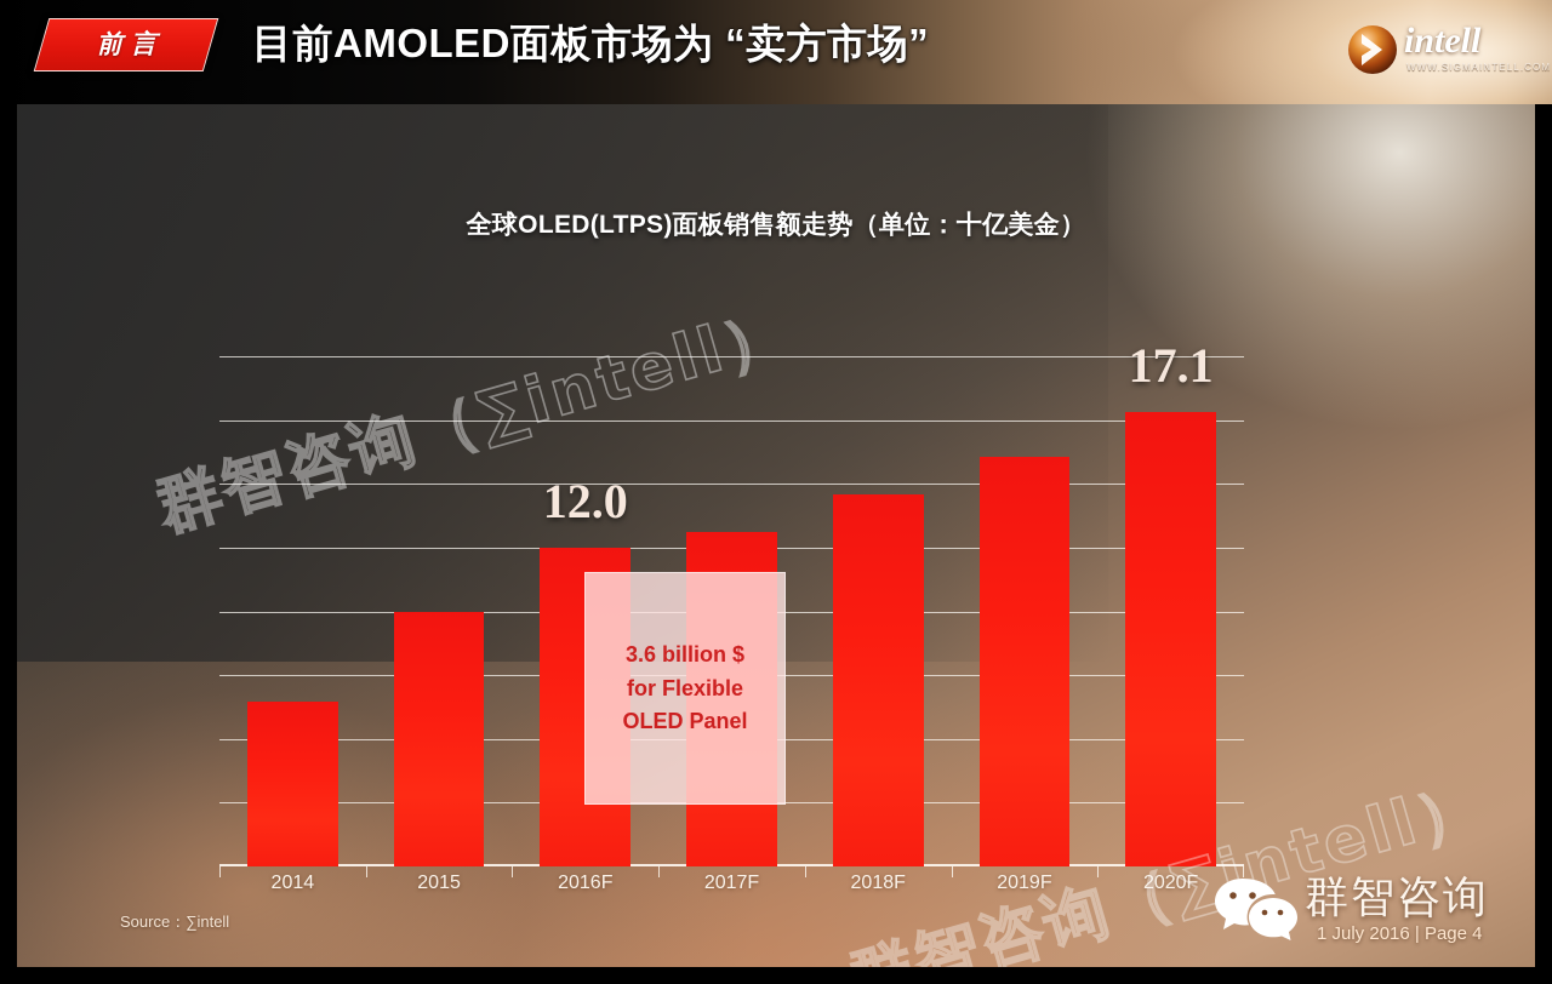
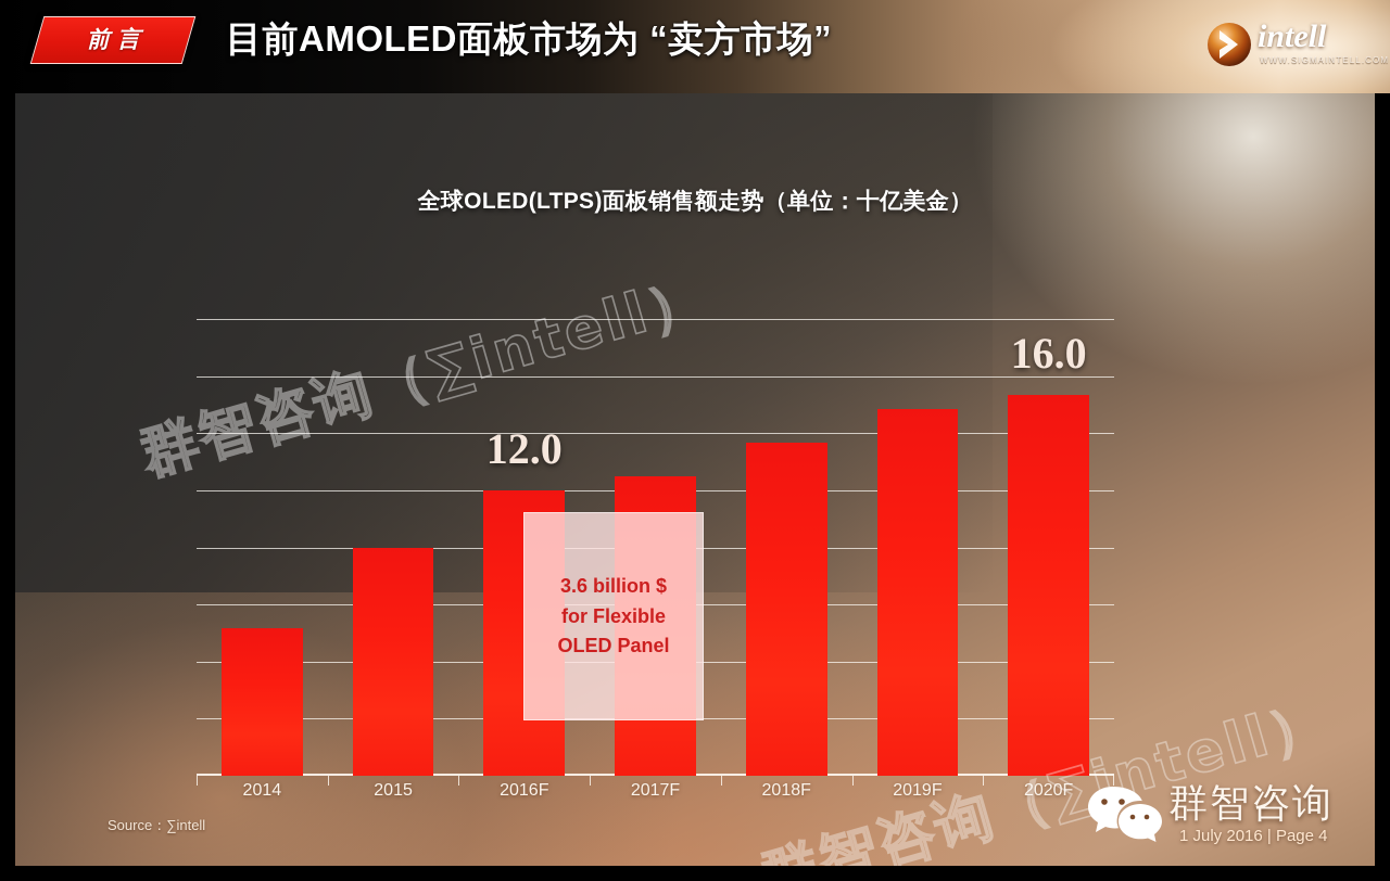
2020F: 17.1 -> 16.0
